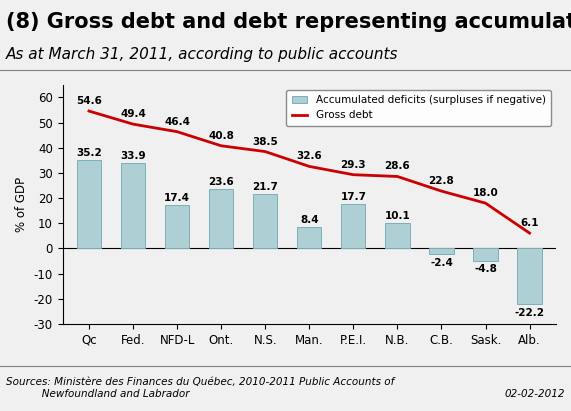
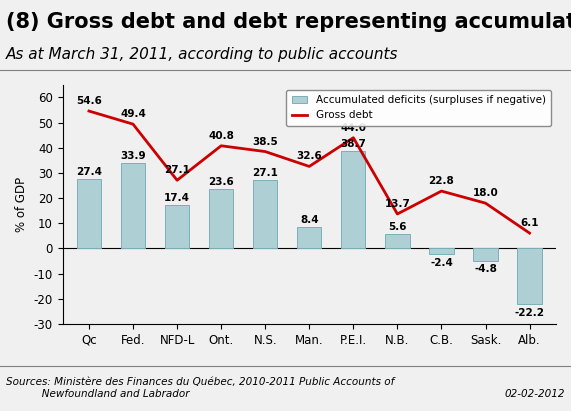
Accumulated deficits (surpluses if negative)/Qc: 35.2 -> 27.4
Gross debt/NFD-L: 46.4 -> 27.1
Accumulated deficits (surpluses if negative)/N.S.: 21.7 -> 27.1
Accumulated deficits (surpluses if negative)/P.E.I.: 17.7 -> 38.7
Gross debt/P.E.I.: 29.3 -> 44.0
Accumulated deficits (surpluses if negative)/N.B.: 10.1 -> 5.6
Gross debt/N.B.: 28.6 -> 13.7
